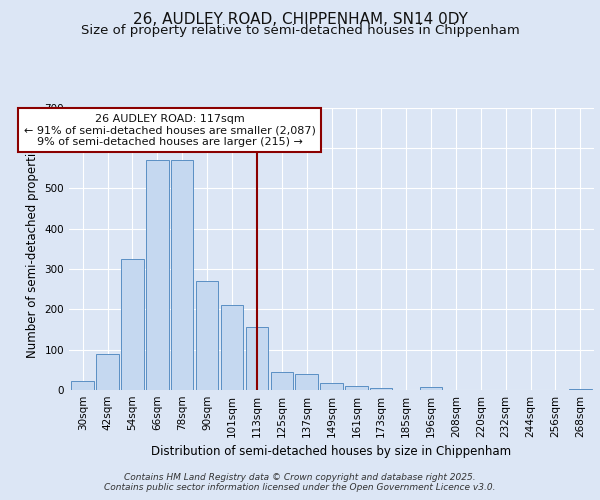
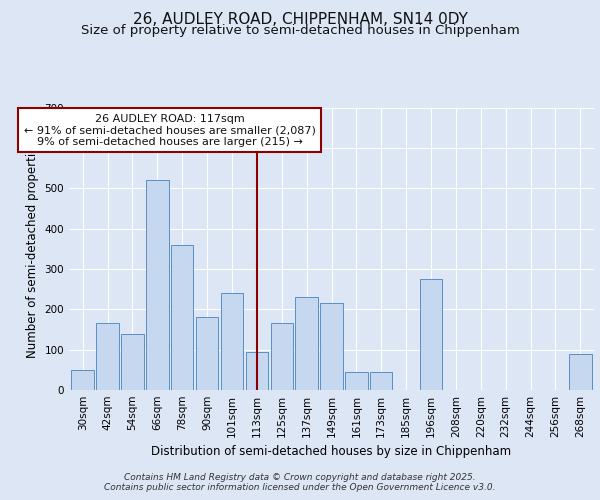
30sqm: 22 -> 50
42sqm: 90 -> 165
54sqm: 325 -> 140
66sqm: 570 -> 520
78sqm: 570 -> 360
90sqm: 270 -> 180
101sqm: 210 -> 240
113sqm: 155 -> 95
125sqm: 45 -> 165
137sqm: 40 -> 230
149sqm: 18 -> 215
161sqm: 10 -> 45
173sqm: 5 -> 45
196sqm: 8 -> 275
268sqm: 2 -> 90
